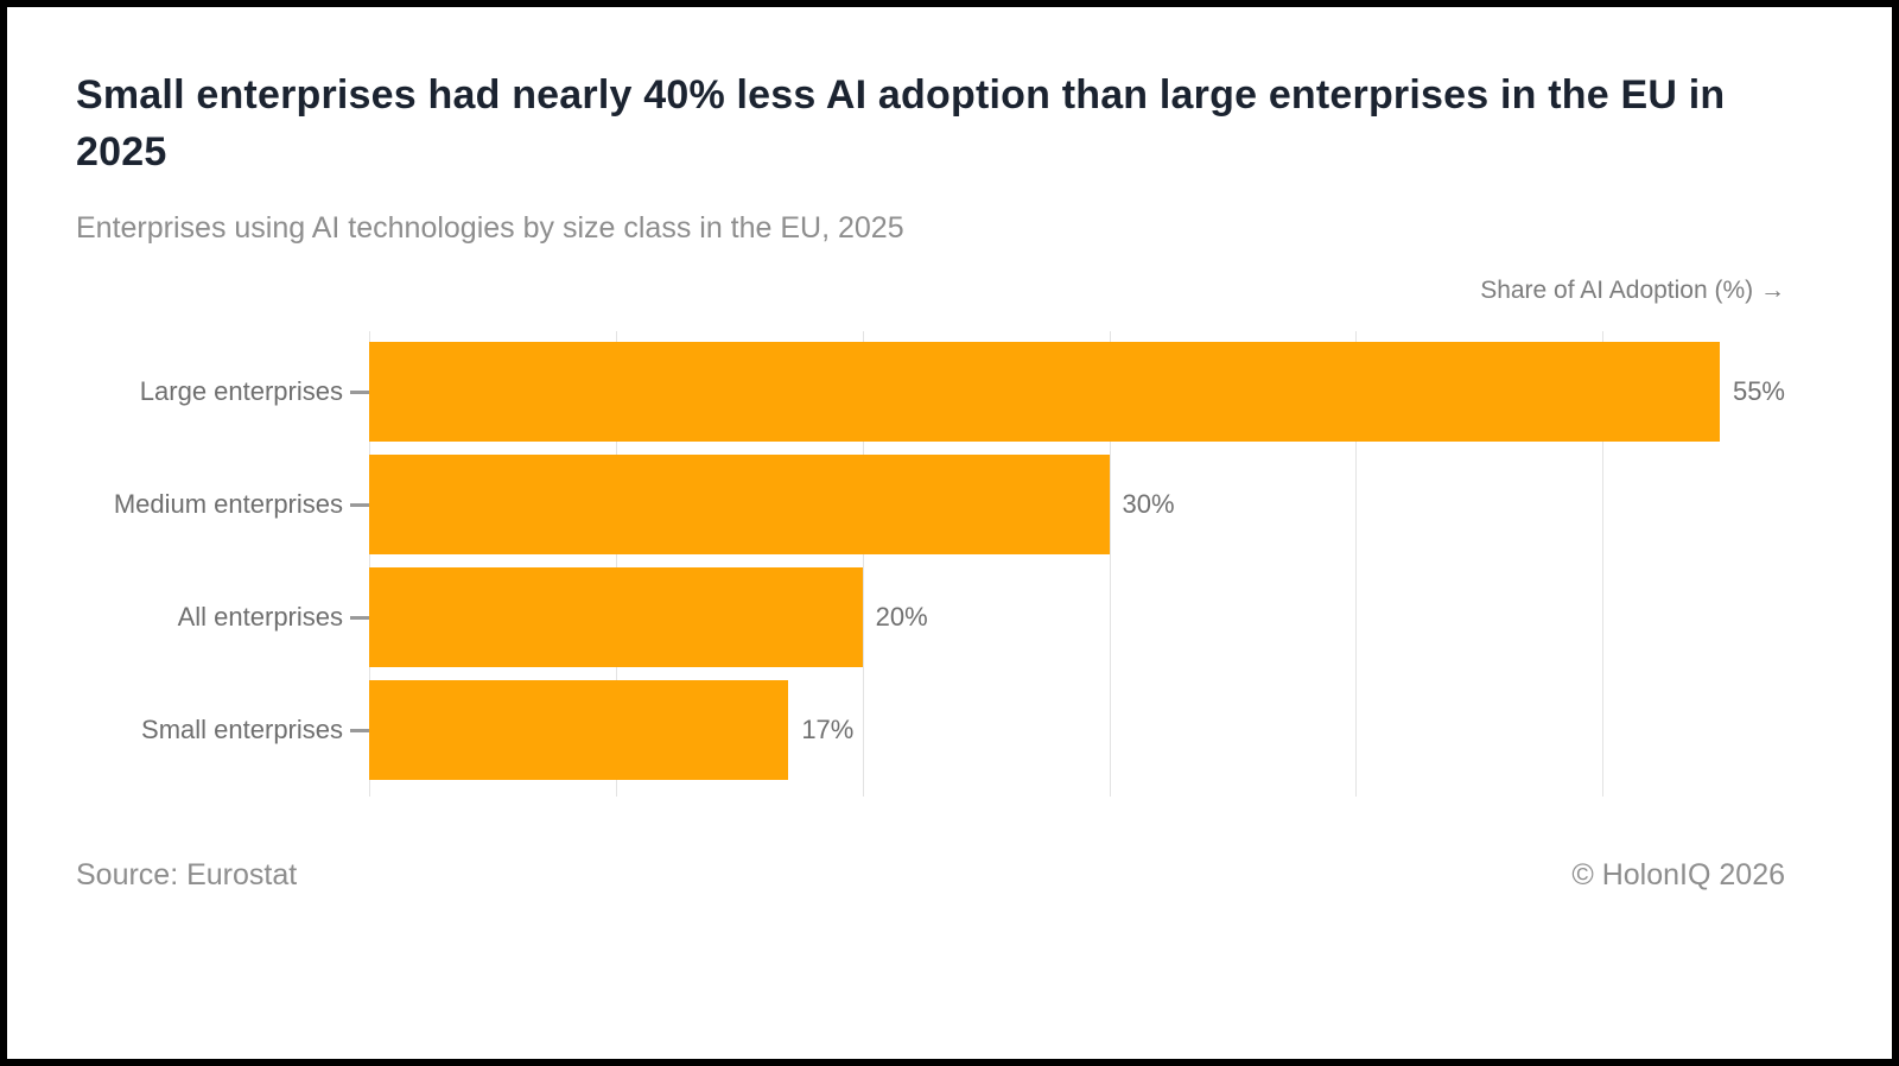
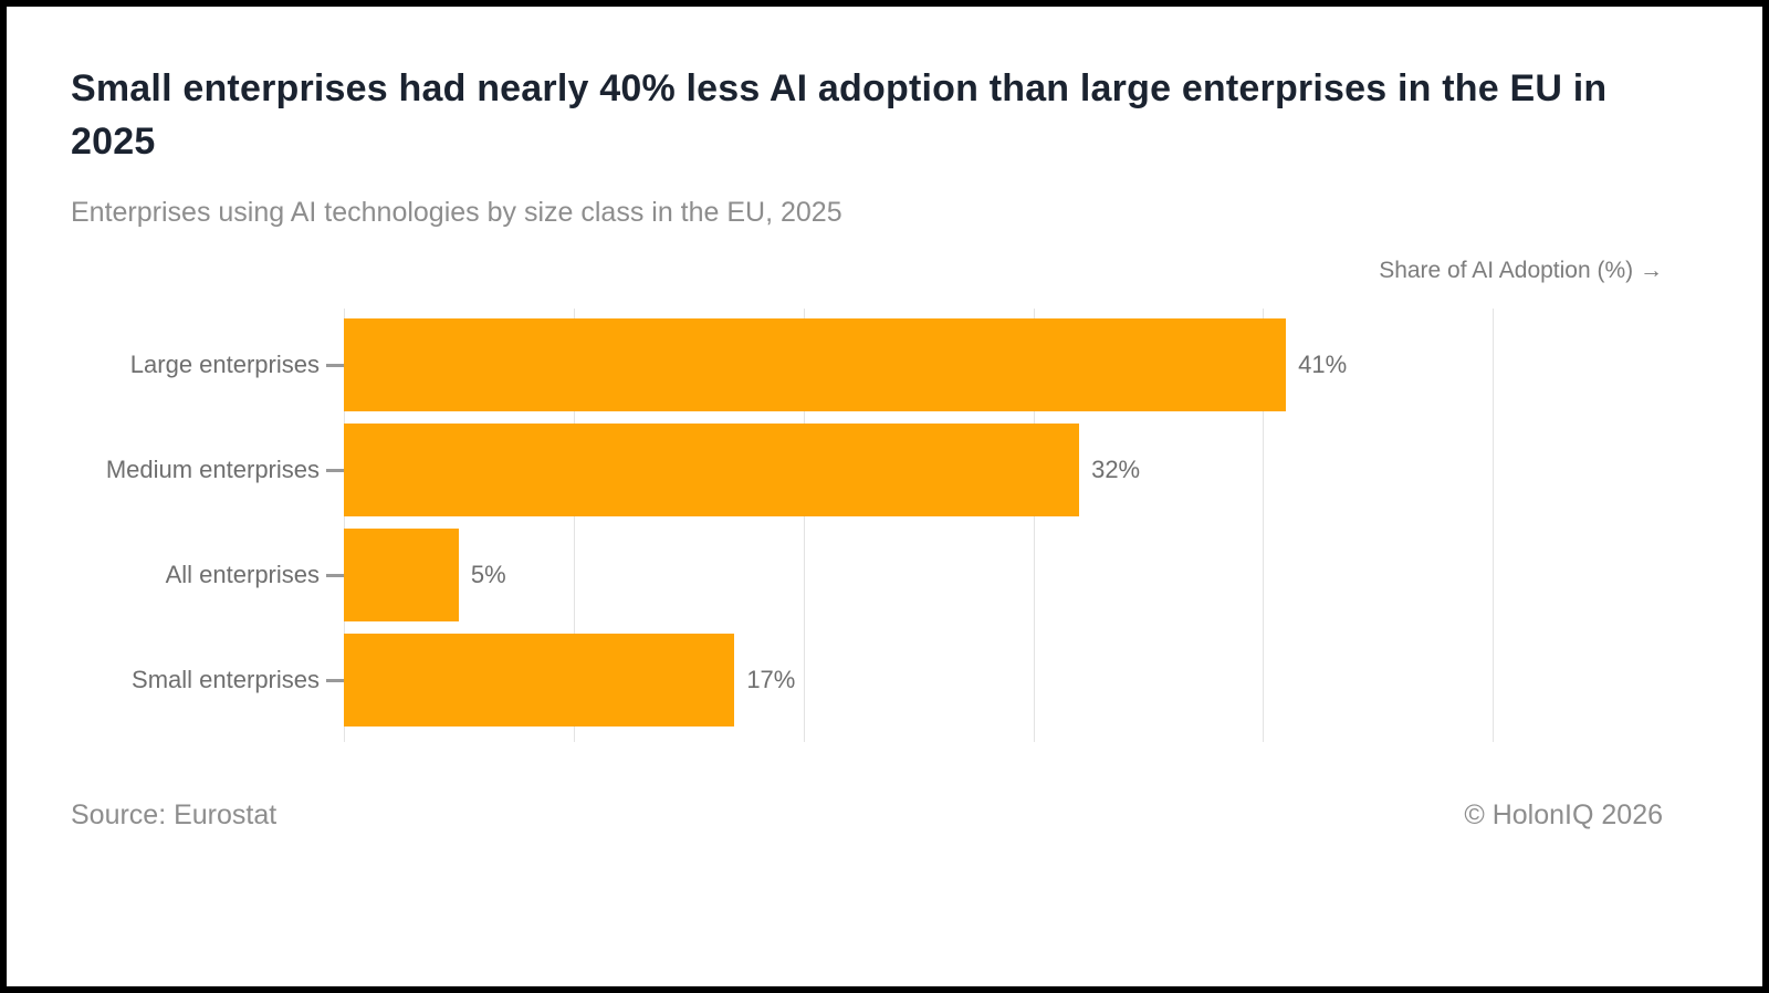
Large enterprises: 55% -> 41%
Medium enterprises: 30% -> 32%
All enterprises: 20% -> 5%
